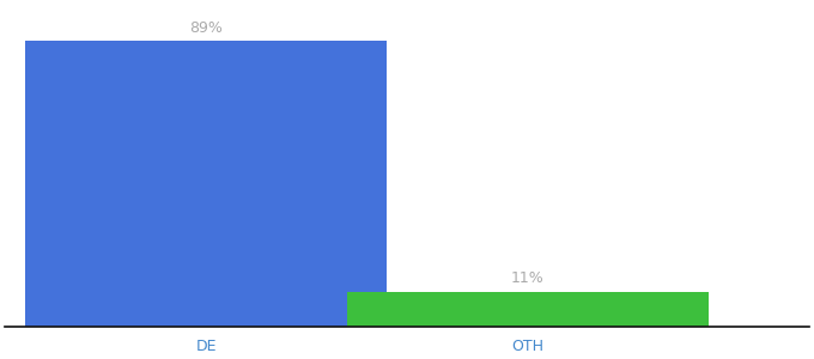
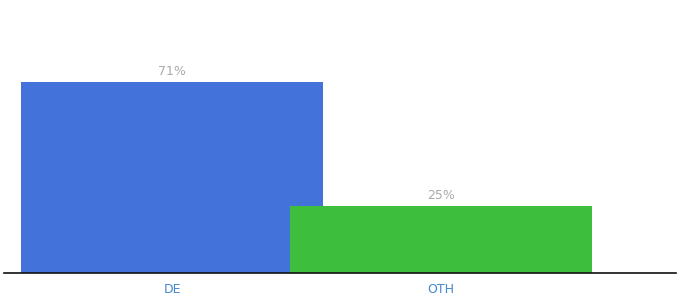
DE: 89% -> 71%
OTH: 11% -> 25%
